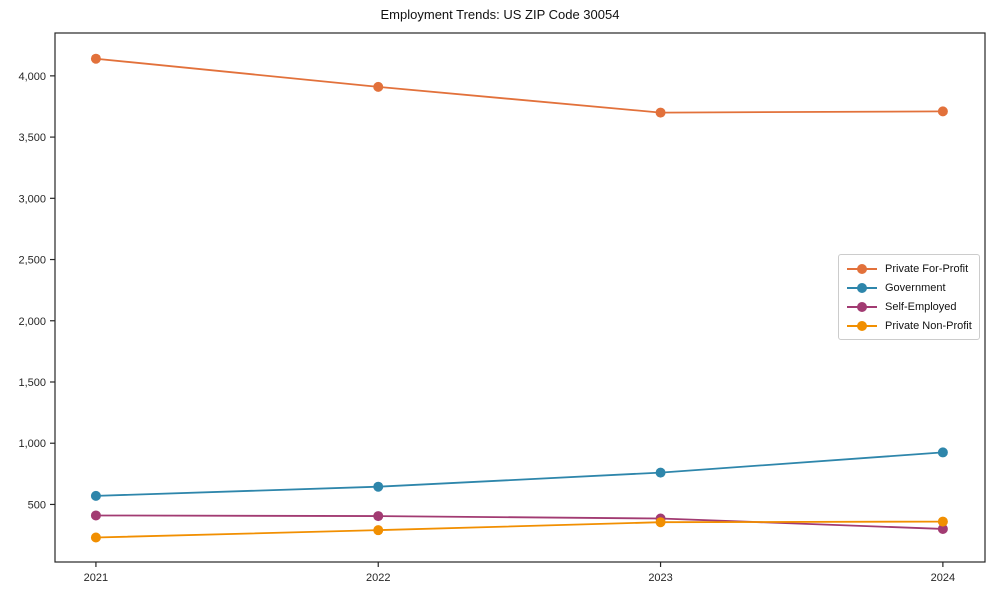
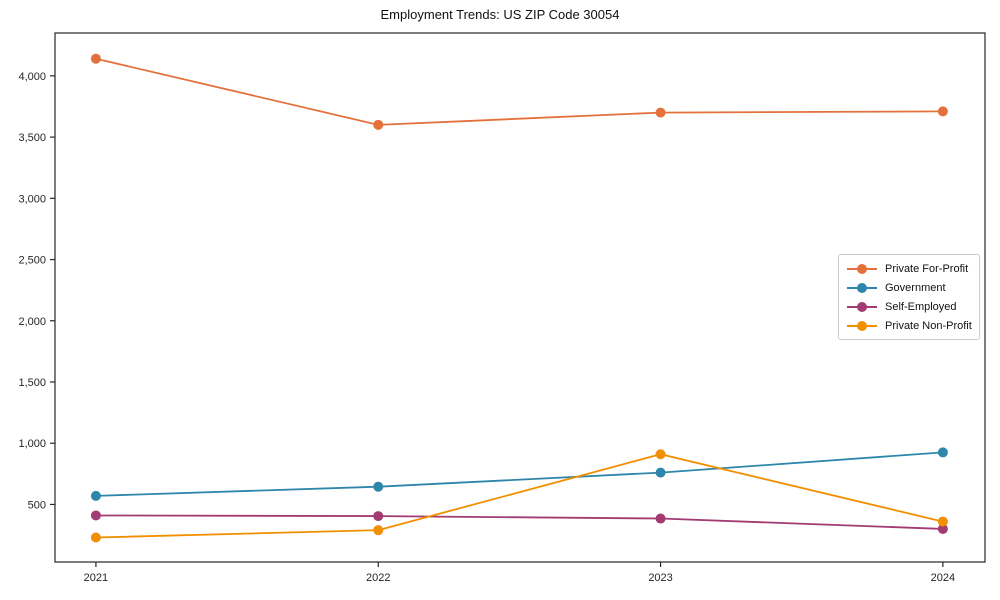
Private For-Profit/2022: 3910 -> 3600
Private Non-Profit/2023: 360 -> 910
